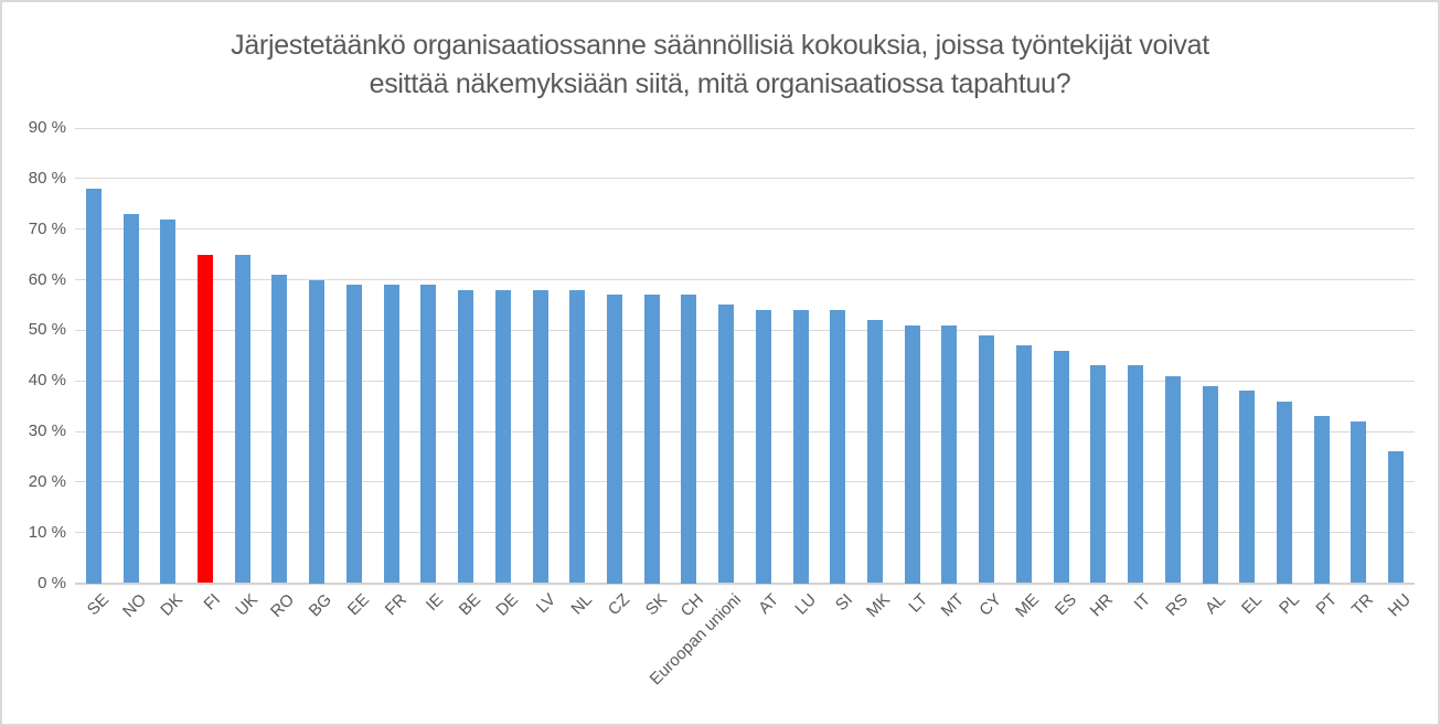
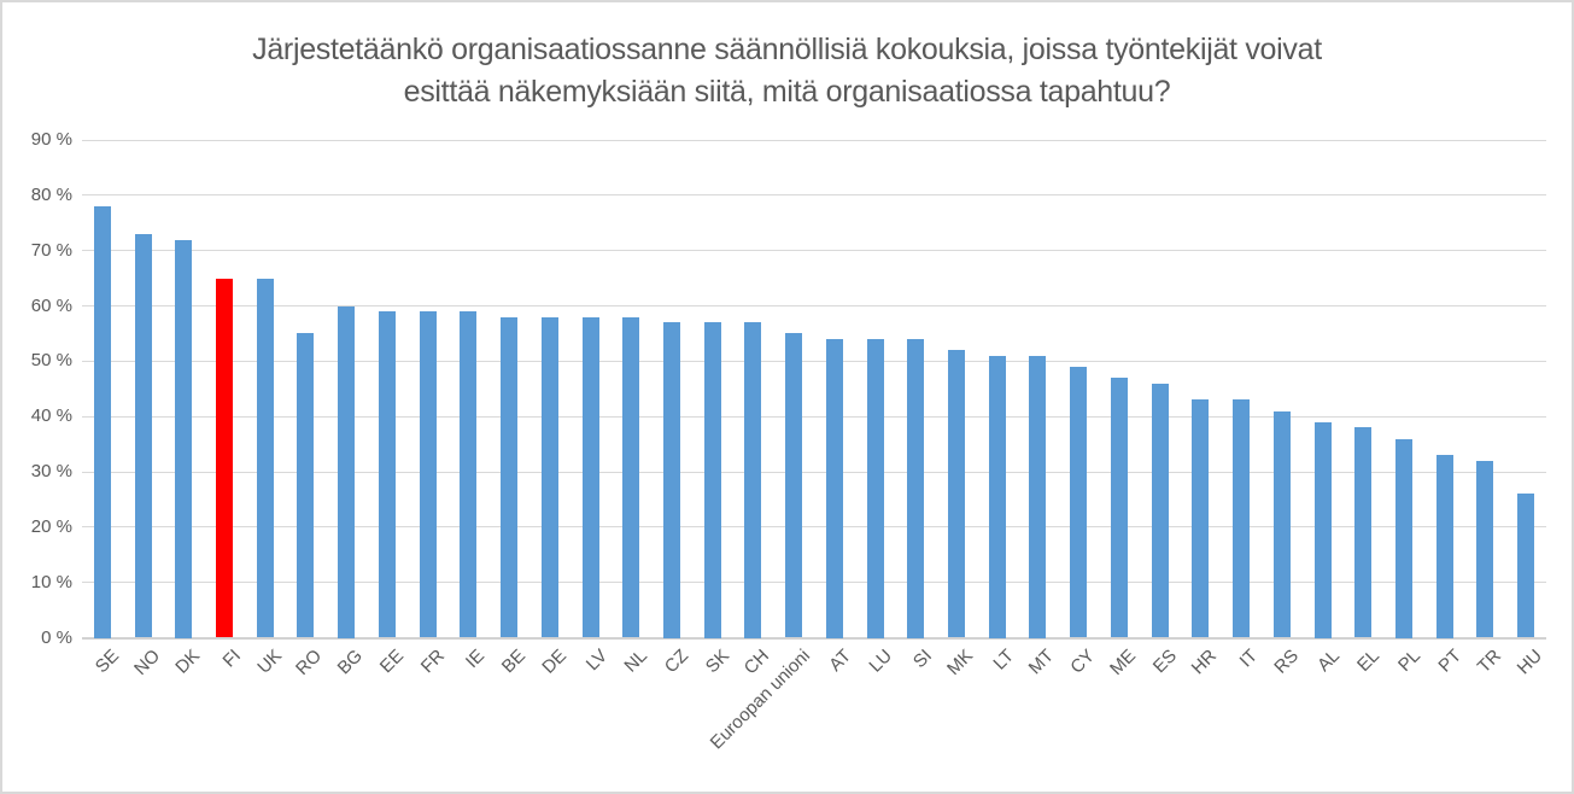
RO: 61% -> 55%
